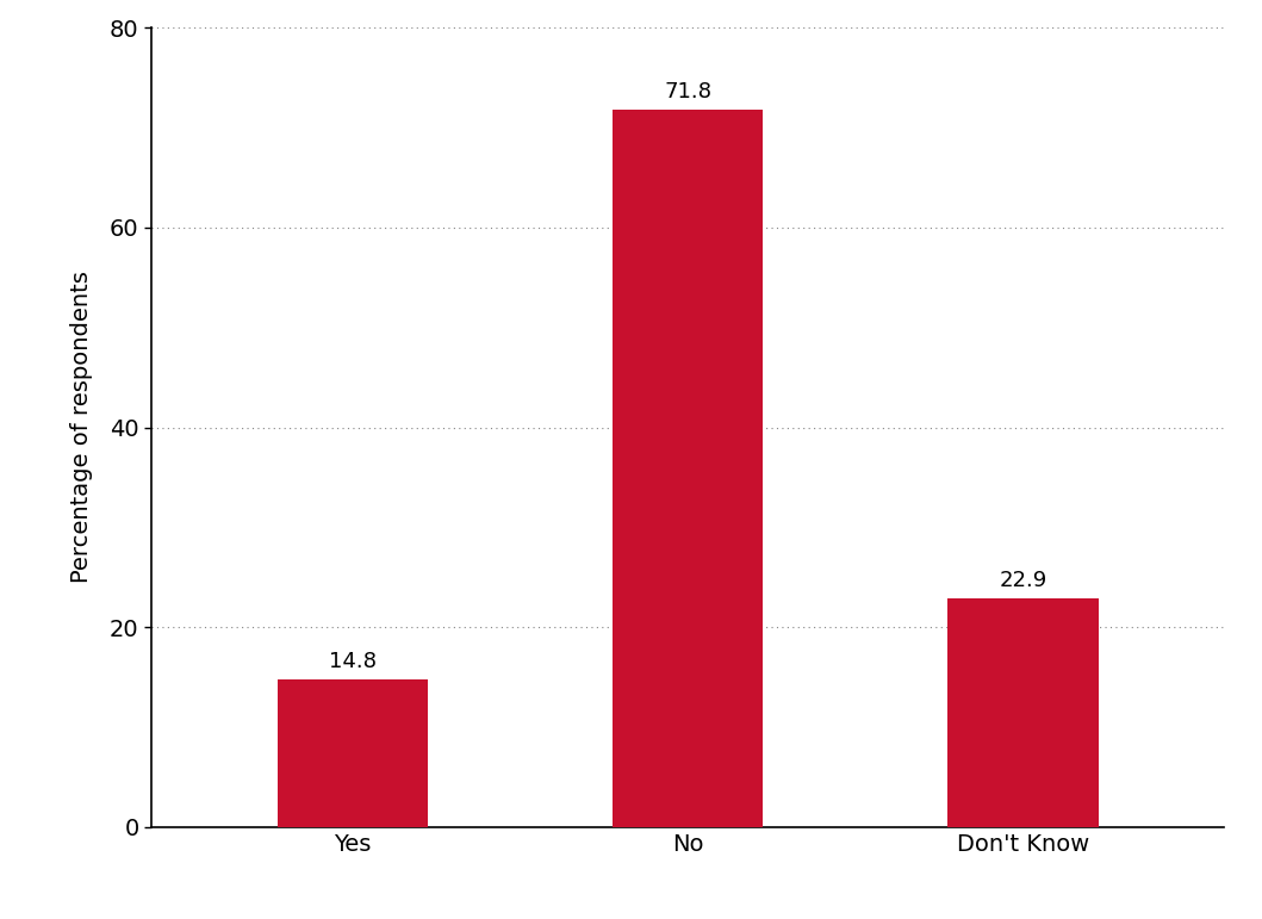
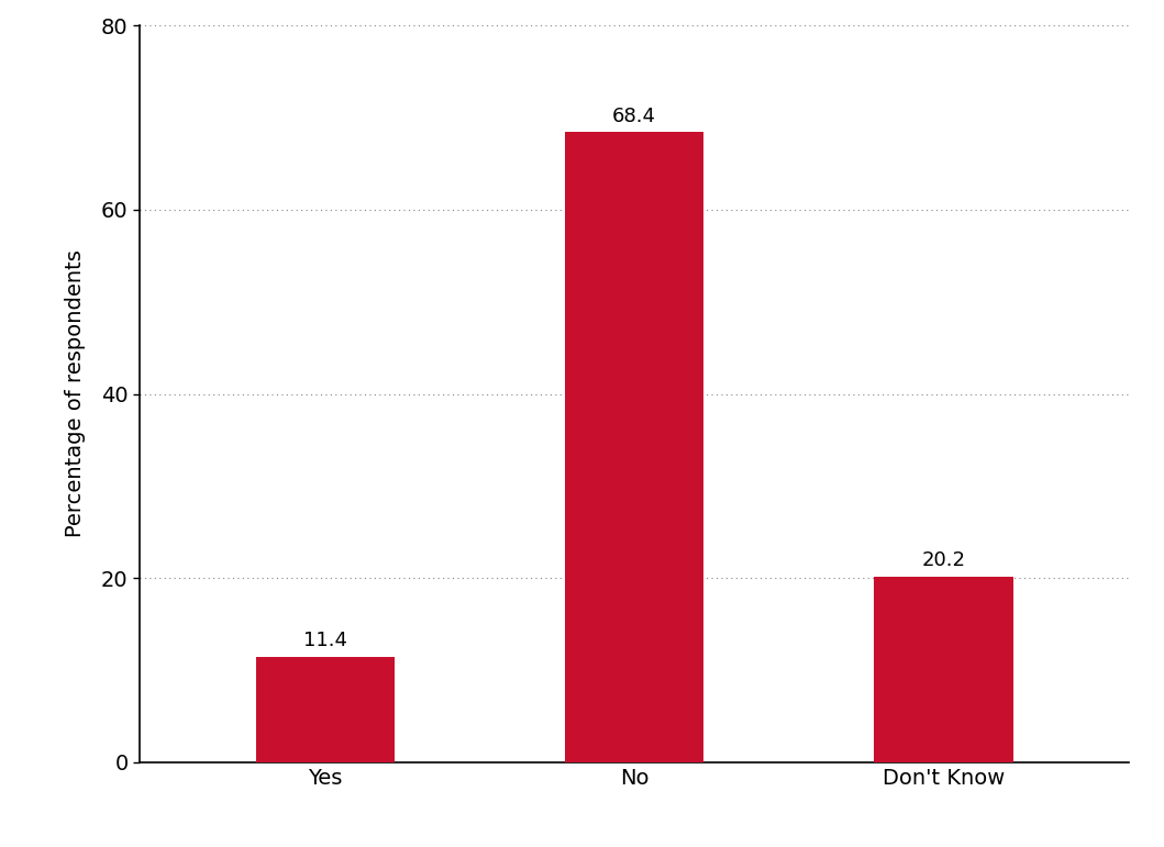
Yes: 14.8 -> 11.4
No: 71.8 -> 68.4
Don't Know: 22.9 -> 20.2
